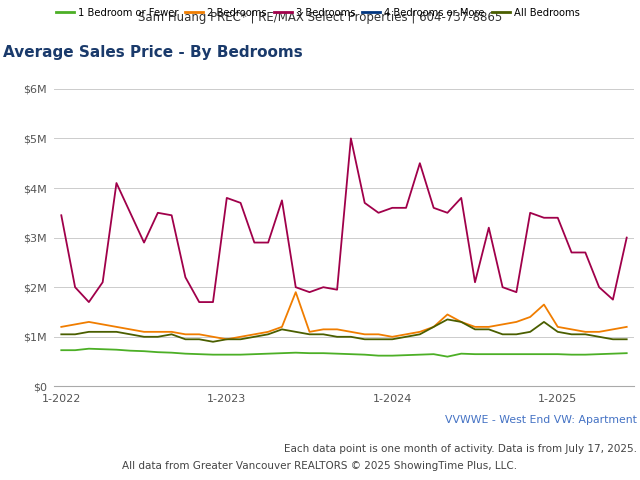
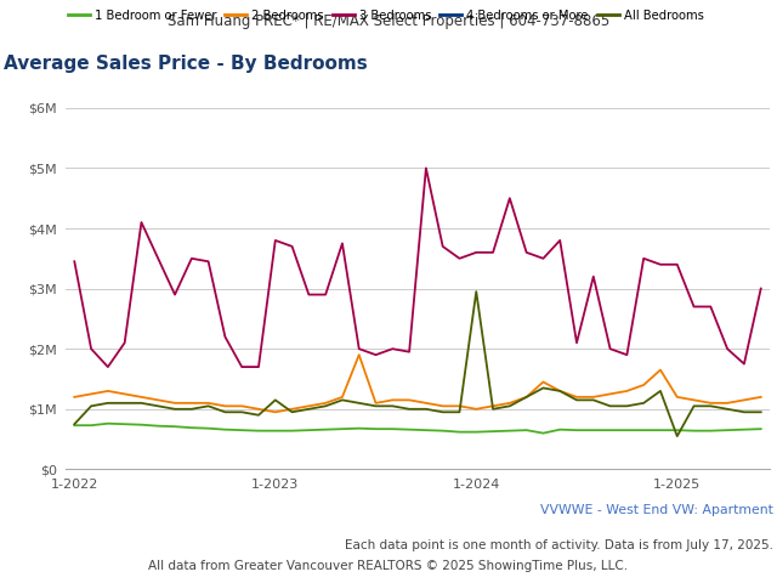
All Bedrooms/1-2022: $1.05M -> $0.75M
All Bedrooms/1-2023: $0.95M -> $1.15M
All Bedrooms/1-2024: $0.95M -> $2.95M
All Bedrooms/1-2025: $1.10M -> $0.55M
